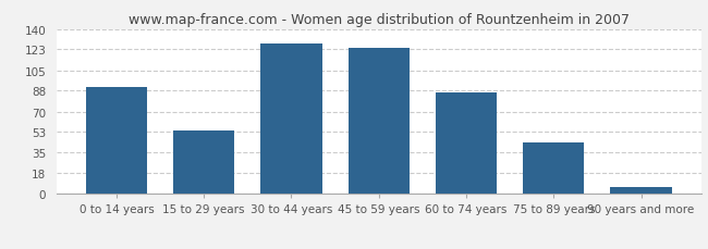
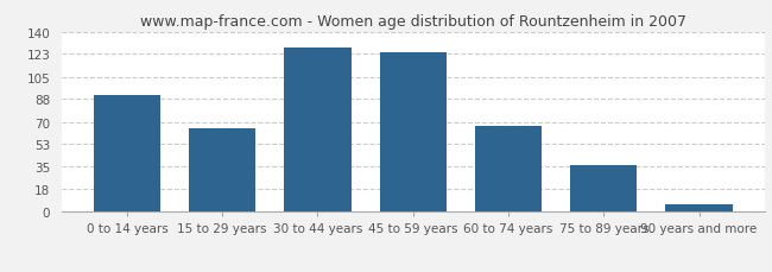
15 to 29 years: 54 -> 65
60 to 74 years: 86 -> 67
75 to 89 years: 44 -> 36
